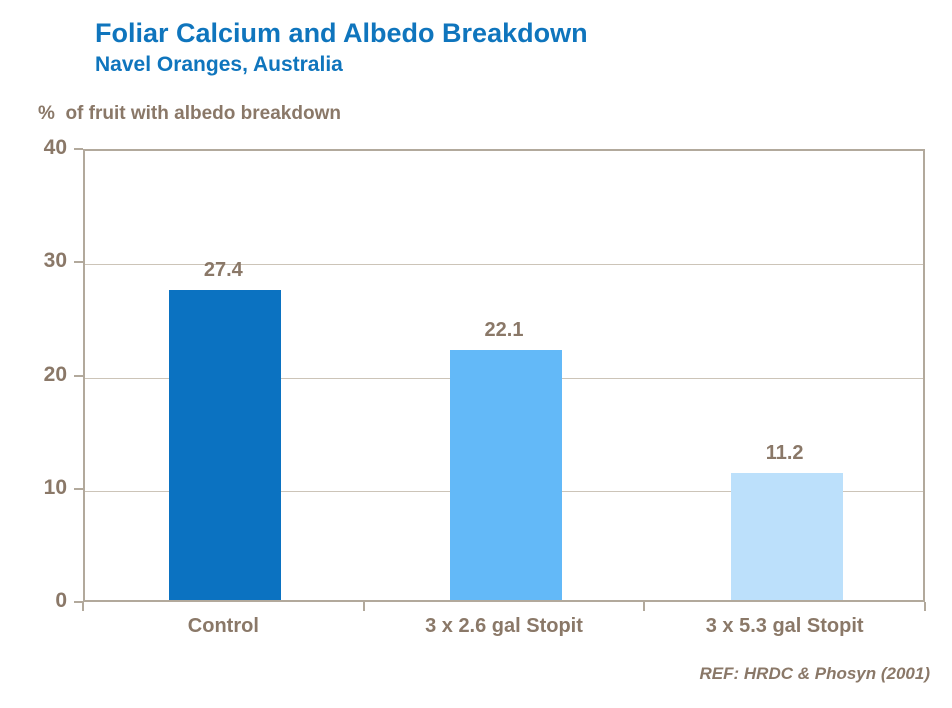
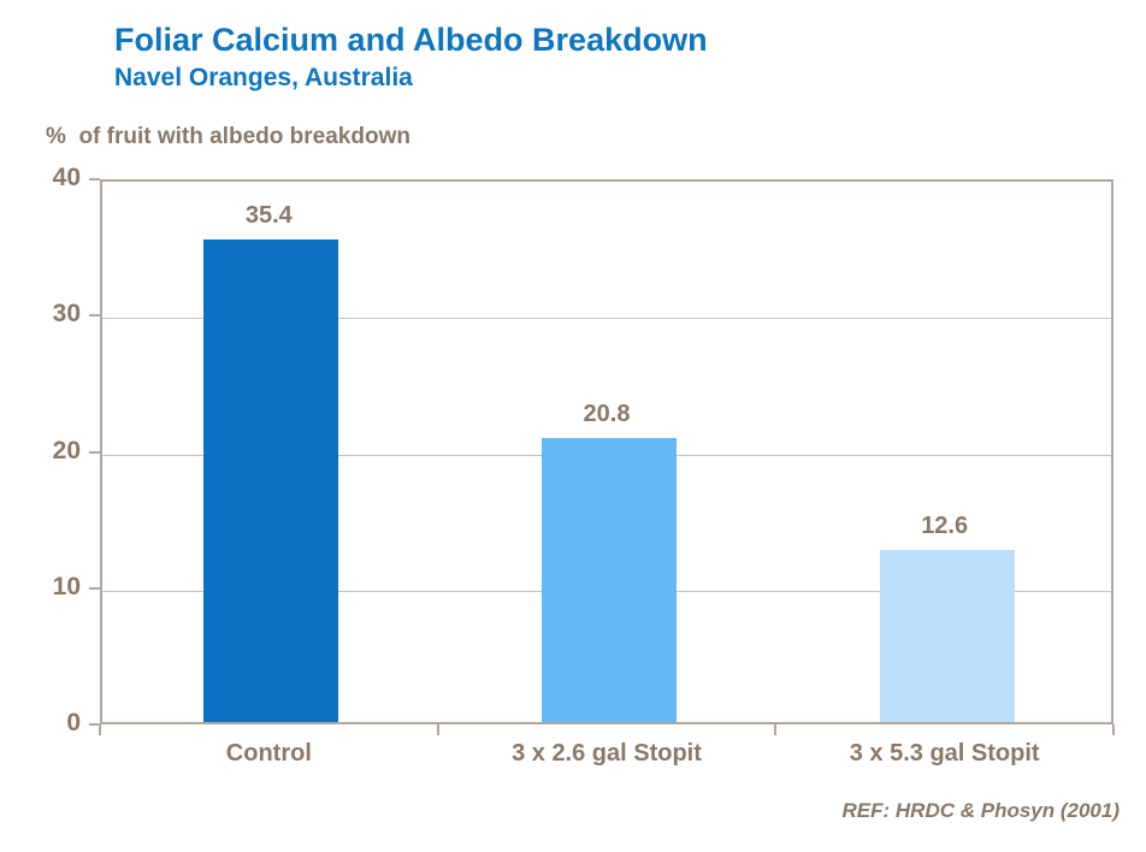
Control: 27.4 -> 35.4
3 x 2.6 gal Stopit: 22.1 -> 20.8
3 x 5.3 gal Stopit: 11.2 -> 12.6
